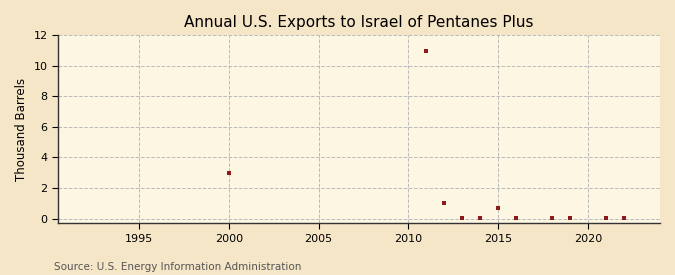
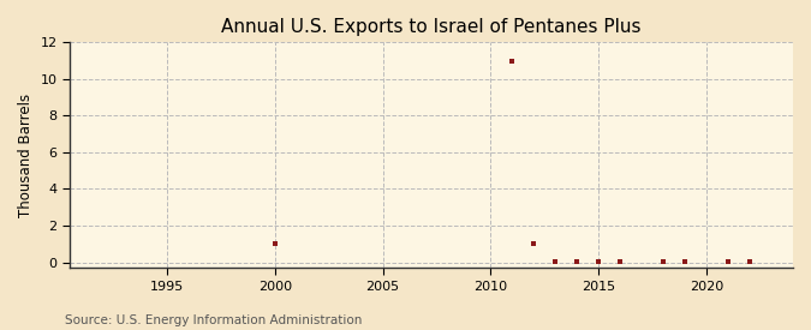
2000: 3.0 -> 1.0
2015: 0.7 -> 0.1
